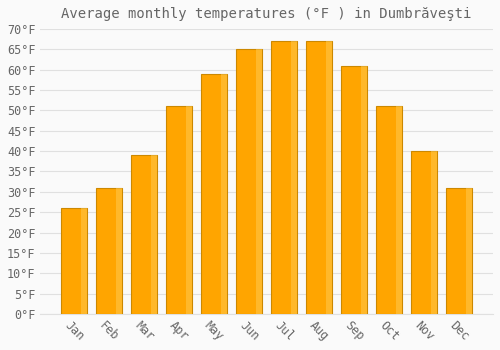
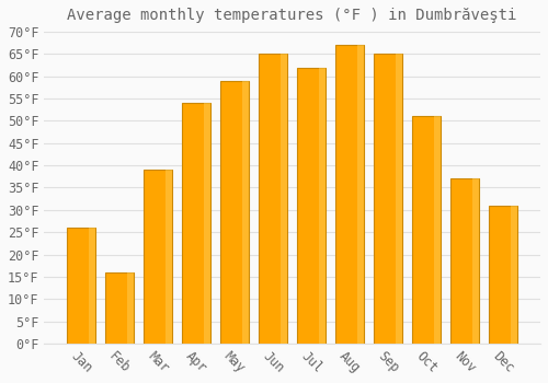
Feb: 31°F -> 16°F
Apr: 51°F -> 54°F
Jul: 67°F -> 62°F
Sep: 61°F -> 65°F
Nov: 40°F -> 37°F
